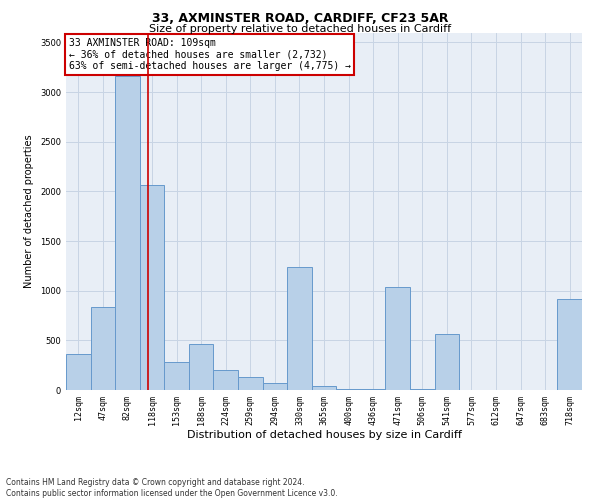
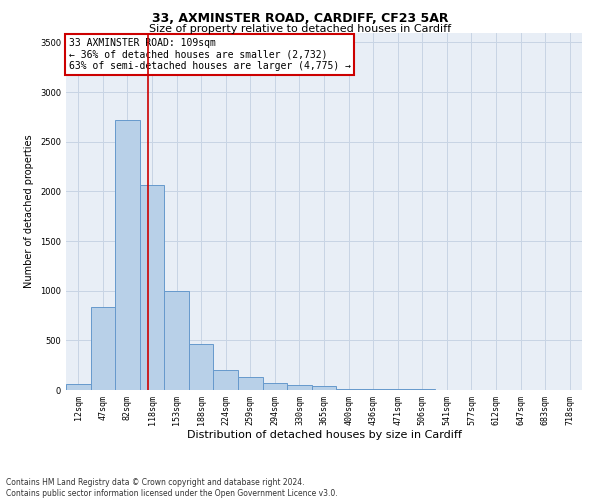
12sqm: 360 -> 60
82sqm: 3160 -> 2720
153sqm: 280 -> 1000
330sqm: 1240 -> 60
471sqm: 1040 -> 10
541sqm: 560 -> 0
718sqm: 920 -> 0
